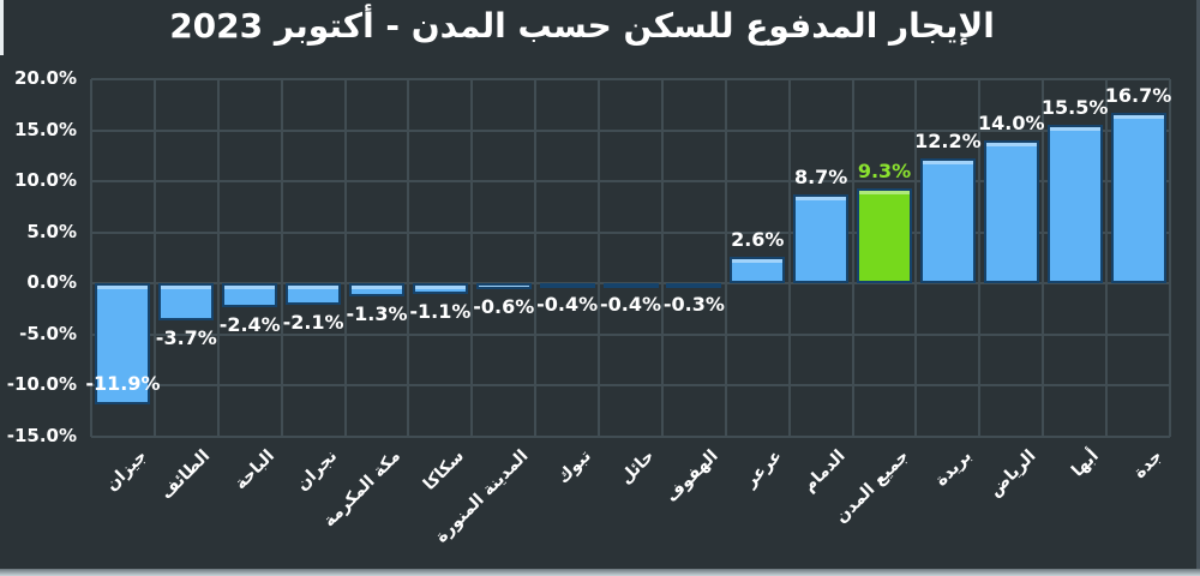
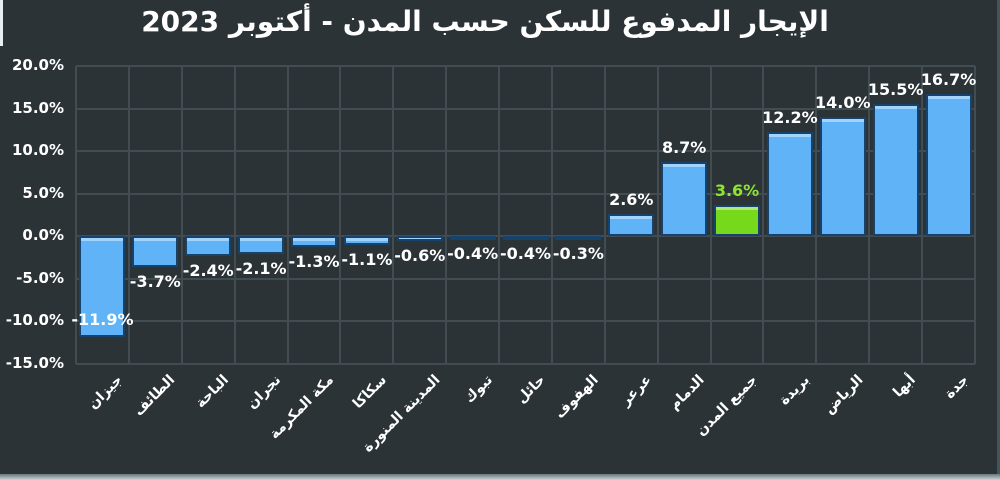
جميع المدن: 9.3% -> 3.6%
